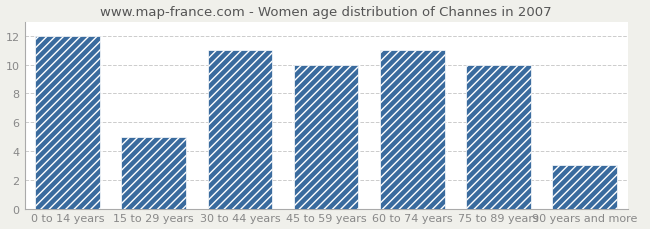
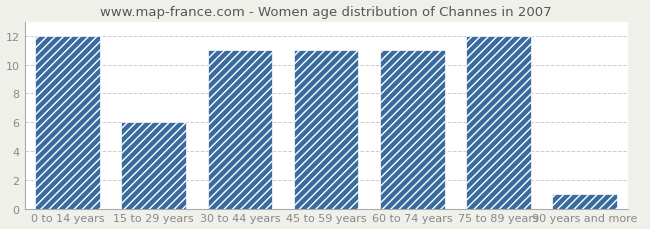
15 to 29 years: 5 -> 6
45 to 59 years: 10 -> 11
75 to 89 years: 10 -> 12
90 years and more: 3 -> 1
